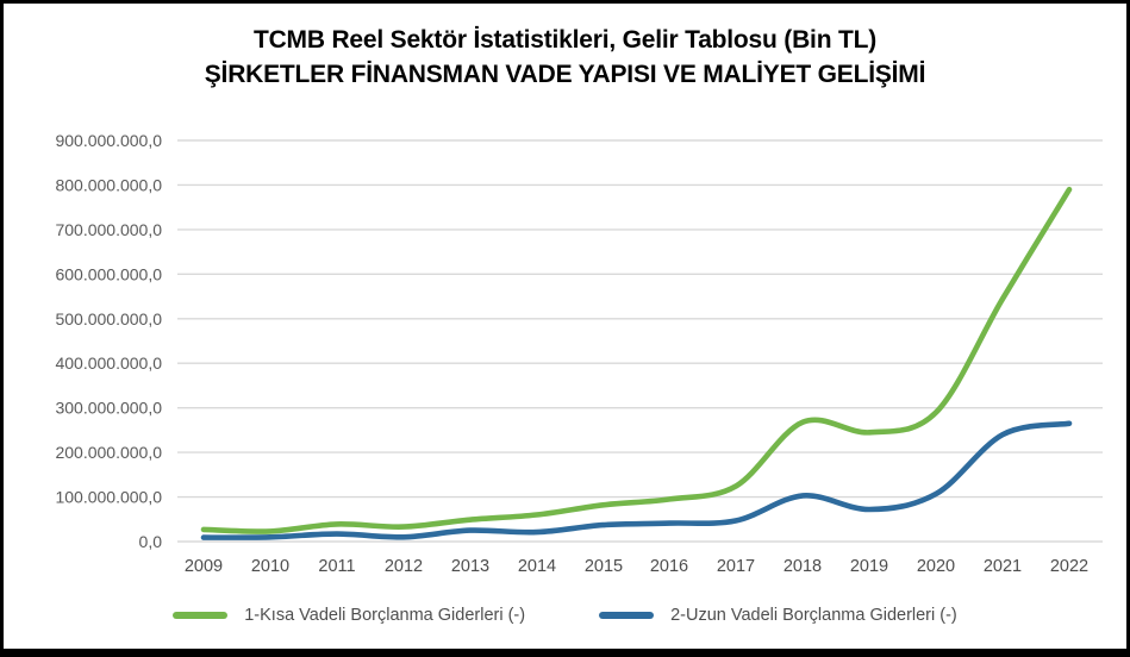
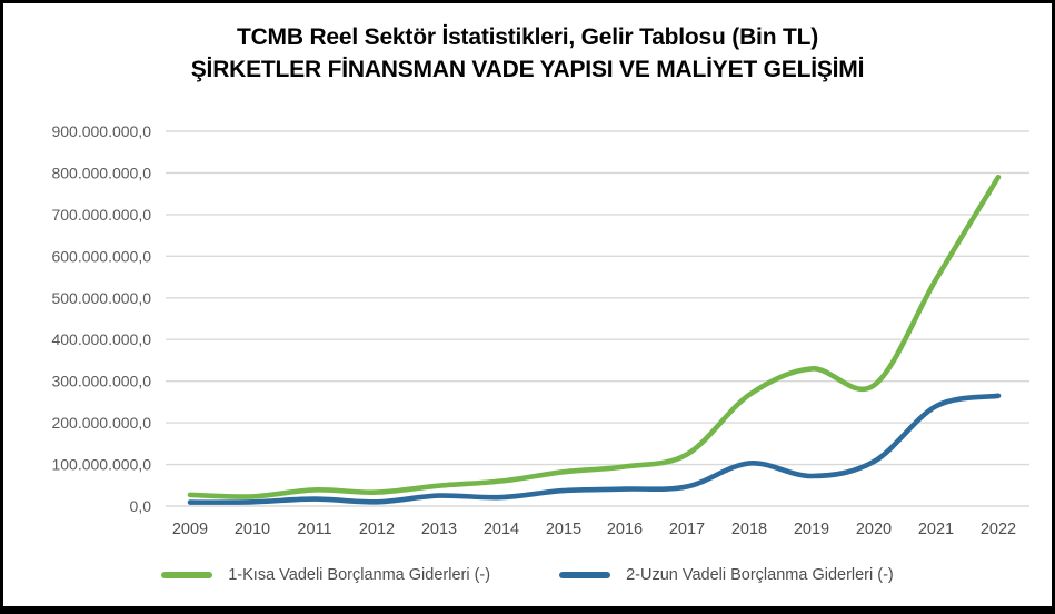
1-Kısa Vadeli Borçlanma Giderleri (-)/2019: 240000000 -> 330000000
